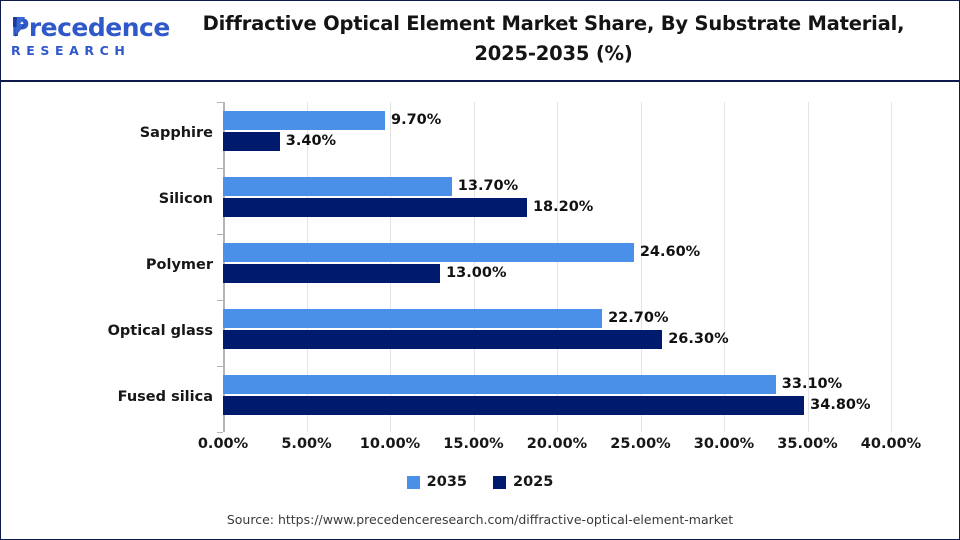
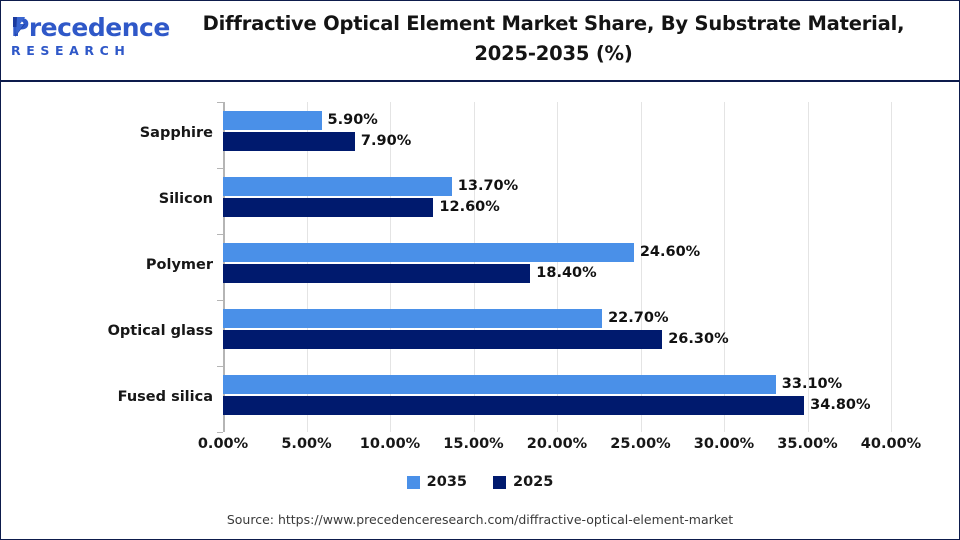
2035/Sapphire: 9.70% -> 5.90%
2025/Sapphire: 3.40% -> 7.90%
2025/Silicon: 18.20% -> 12.60%
2025/Polymer: 13.00% -> 18.40%
